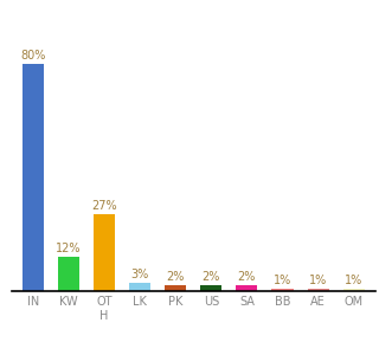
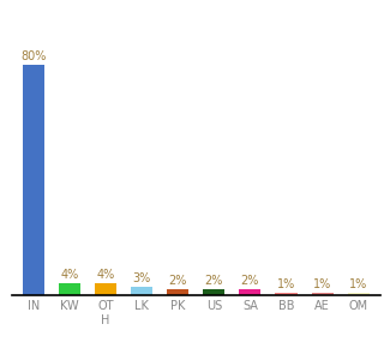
KW: 12% -> 4%
OT H: 27% -> 4%
